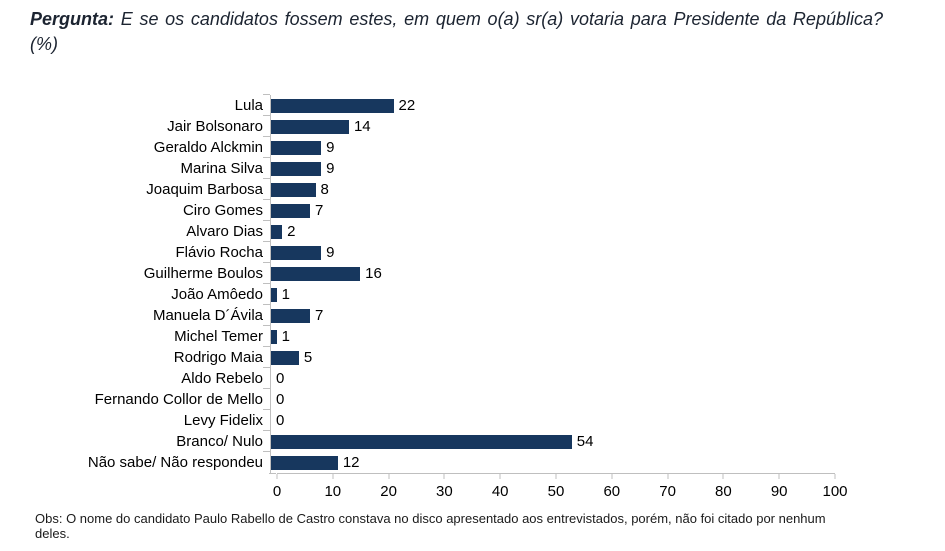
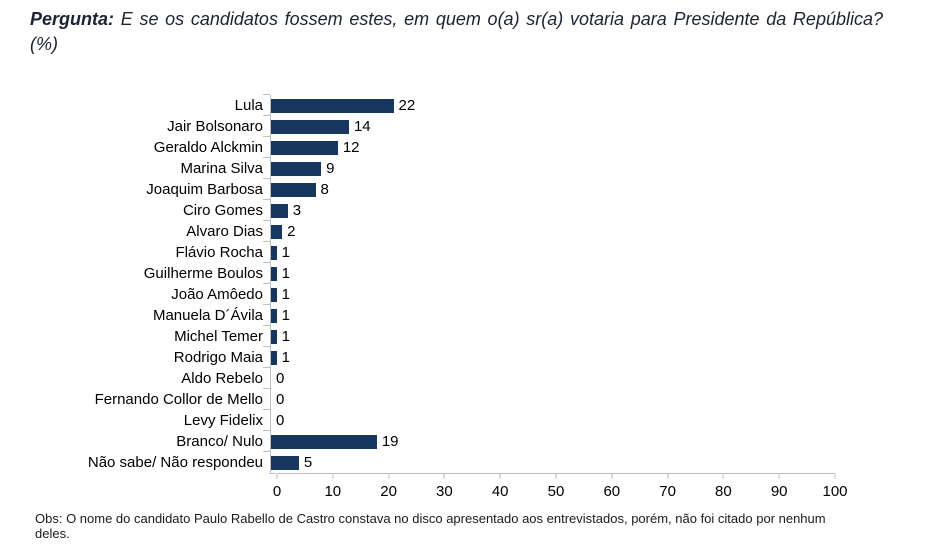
Geraldo Alckmin: 9 -> 12
Ciro Gomes: 7 -> 3
Flávio Rocha: 9 -> 1
Guilherme Boulos: 16 -> 1
Manuela D´Ávila: 7 -> 1
Rodrigo Maia: 5 -> 1
Branco/ Nulo: 54 -> 19
Não sabe/ Não respondeu: 12 -> 5
